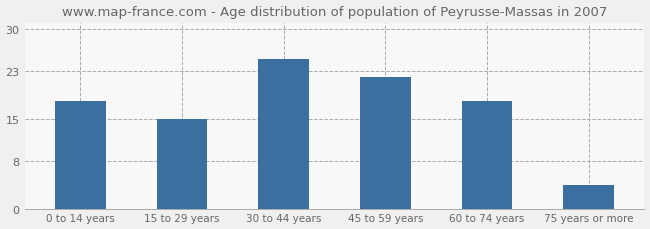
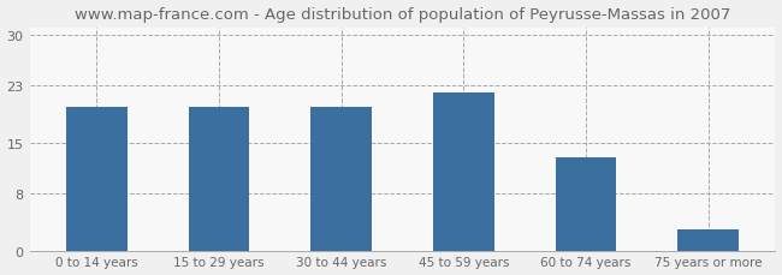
0 to 14 years: 18 -> 20
15 to 29 years: 15 -> 20
30 to 44 years: 25 -> 20
60 to 74 years: 18 -> 13
75 years or more: 4 -> 3
